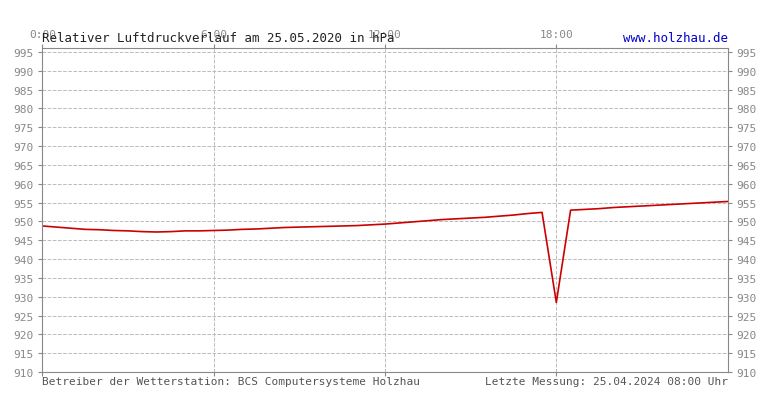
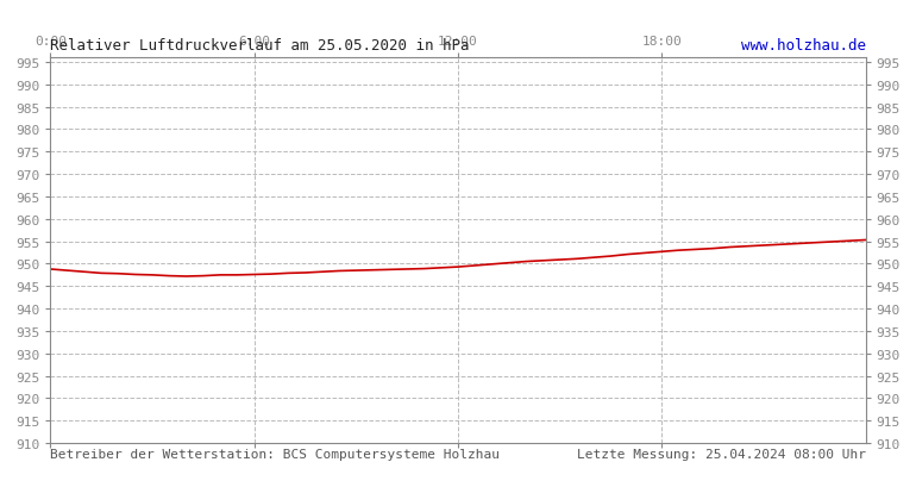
18:00: 928.5 -> 952.7
